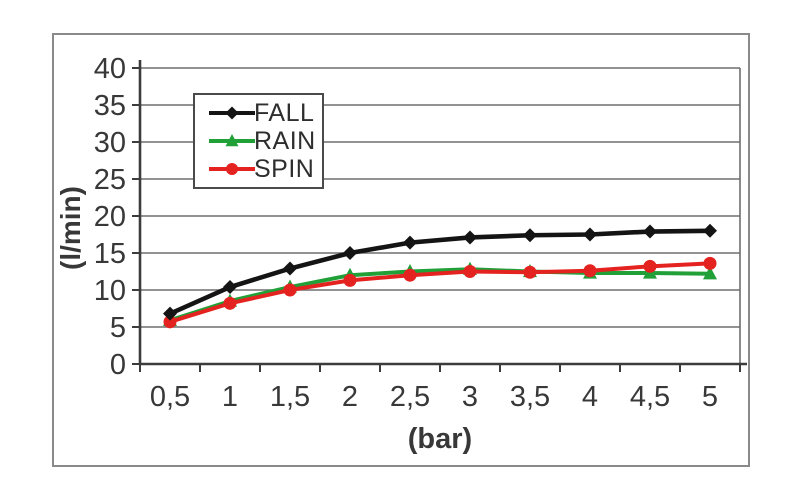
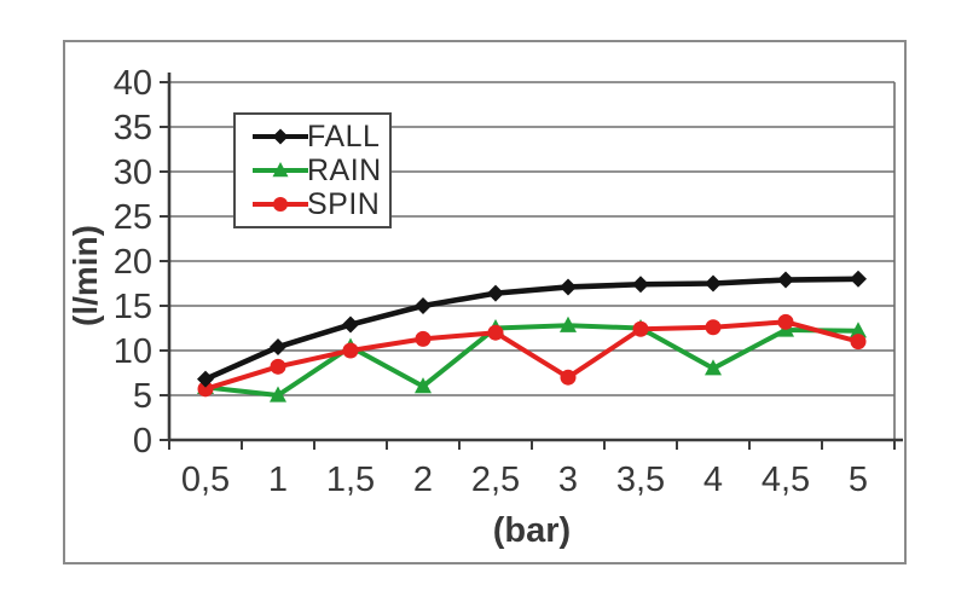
RAIN/1: 8 -> 5
RAIN/2: 12 -> 6
SPIN/3: 12 -> 7
RAIN/4: 12 -> 8
SPIN/5: 14 -> 11
